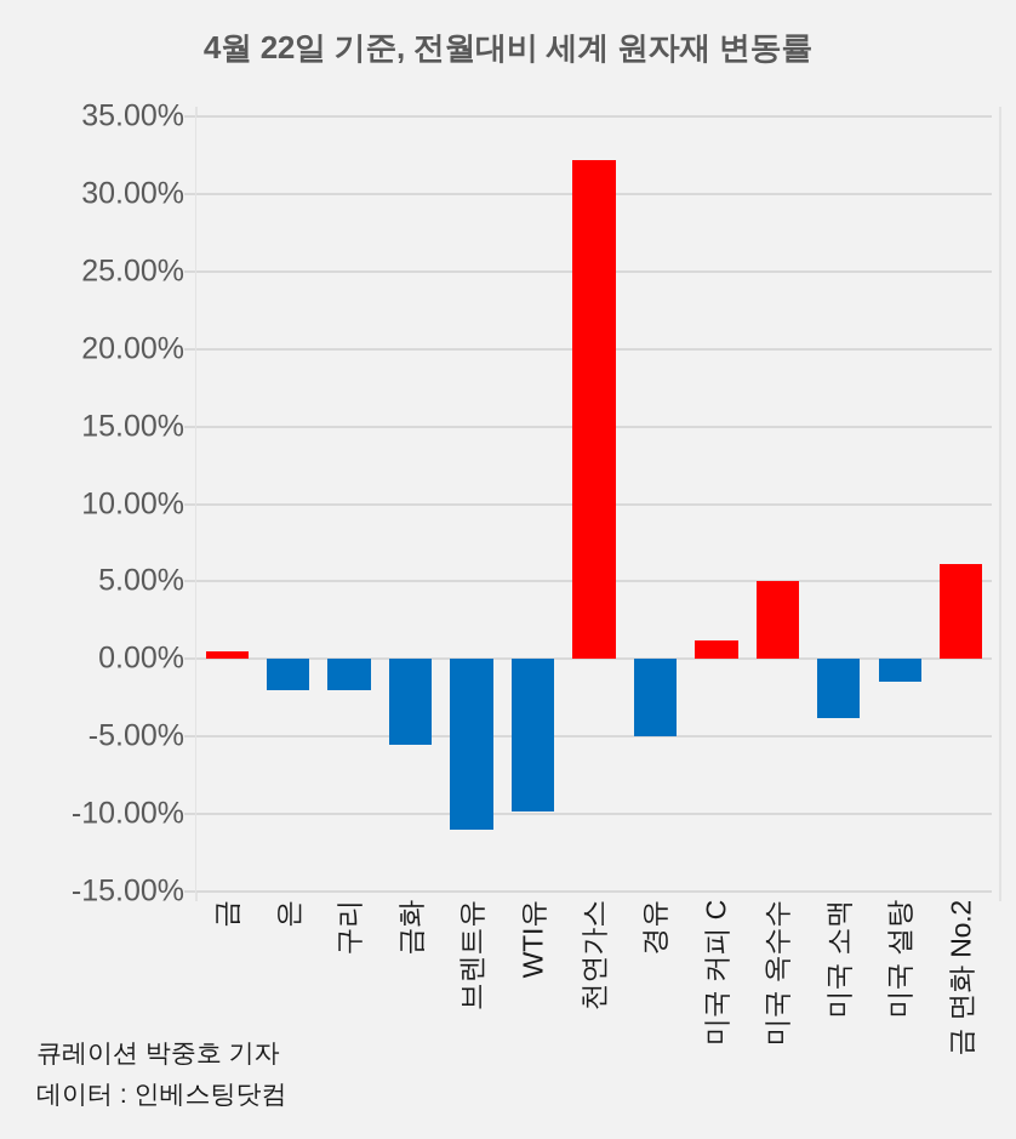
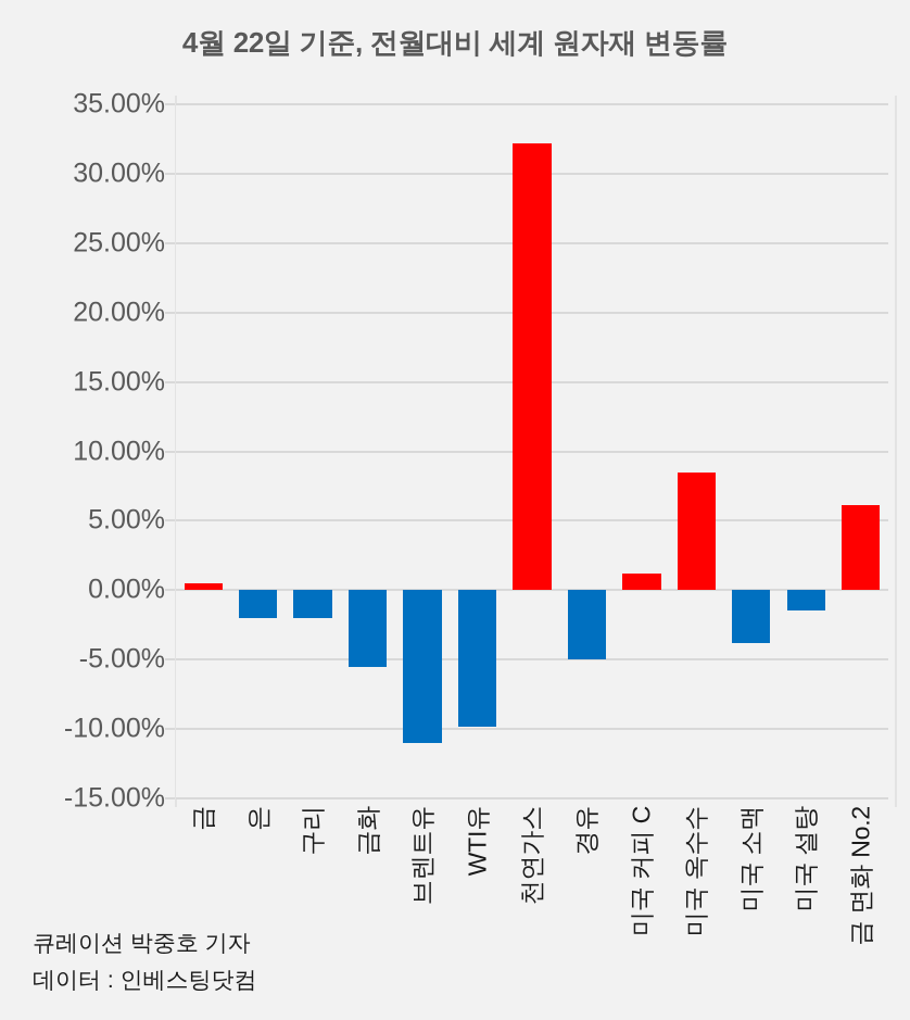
미국 옥수수: 5.0% -> 8.5%
